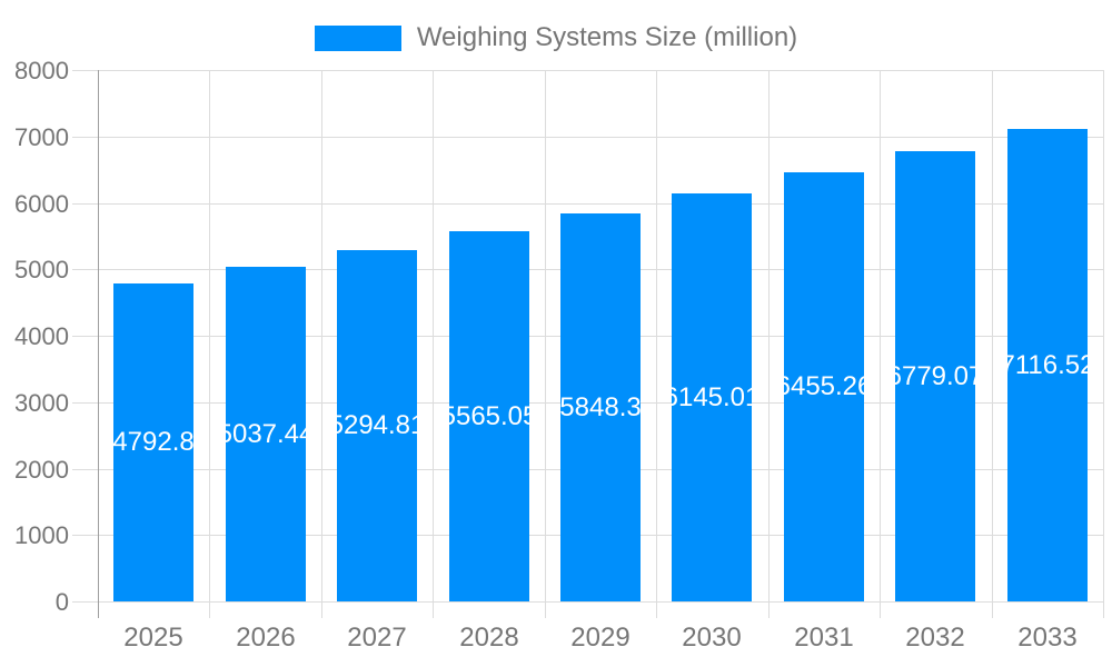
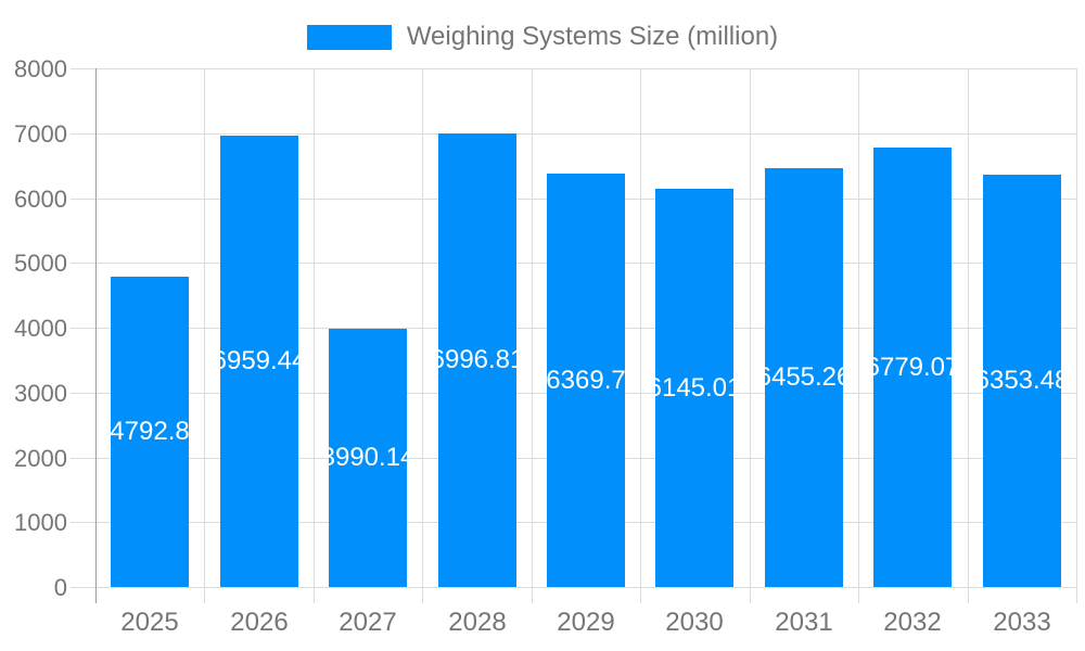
2026: 5037.44 -> 6959.44
2027: 5294.81 -> 3990.14
2028: 5565.05 -> 6996.81
2029: 5848.3 -> 6369.7
2033: 7116.52 -> 6353.48
